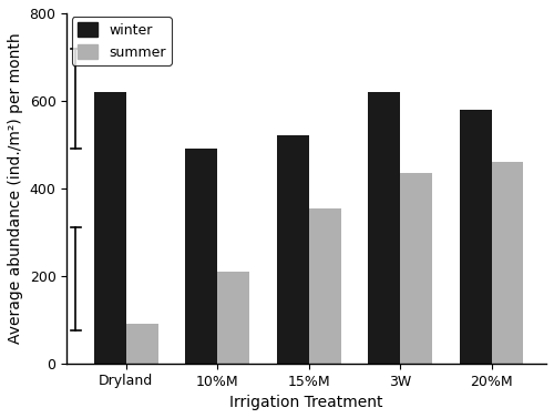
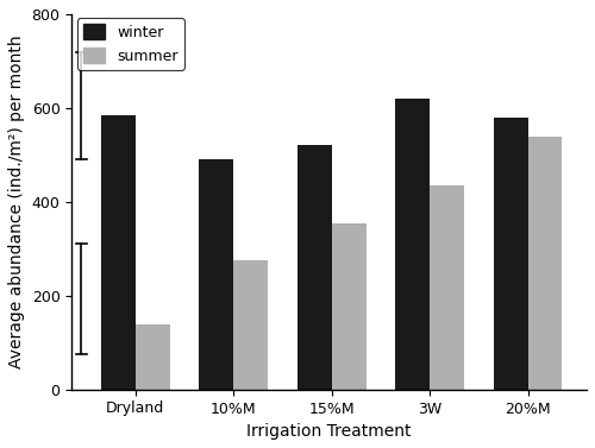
winter/Dryland: 620 -> 585
summer/Dryland: 90 -> 140
summer/10%M: 210 -> 275
summer/20%M: 460 -> 540
